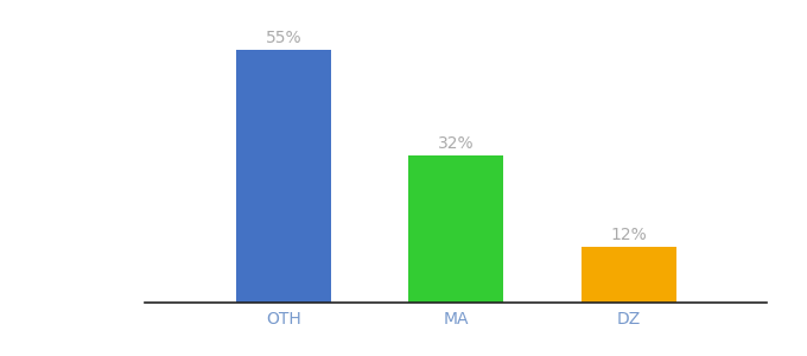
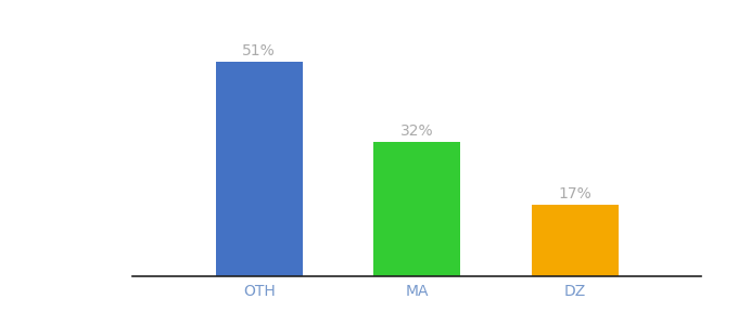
OTH: 55% -> 51%
DZ: 12% -> 17%
